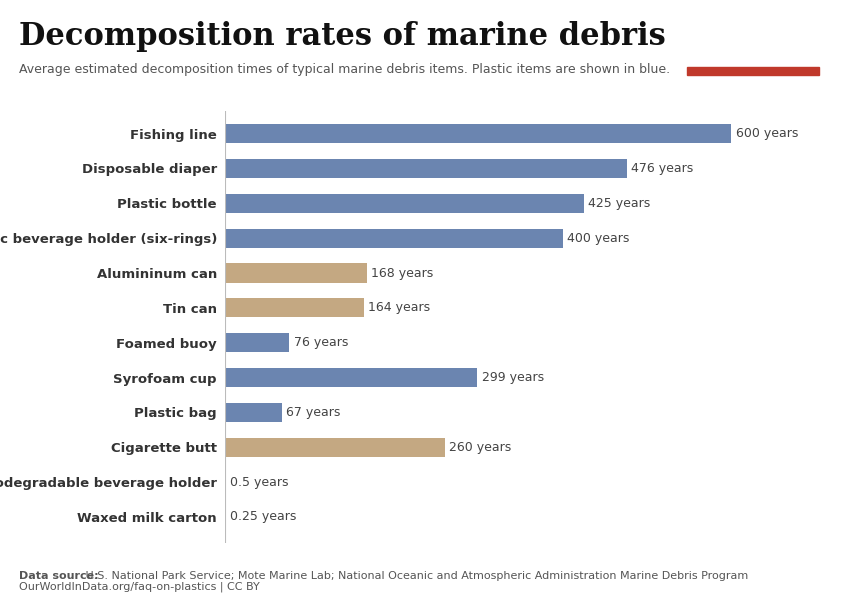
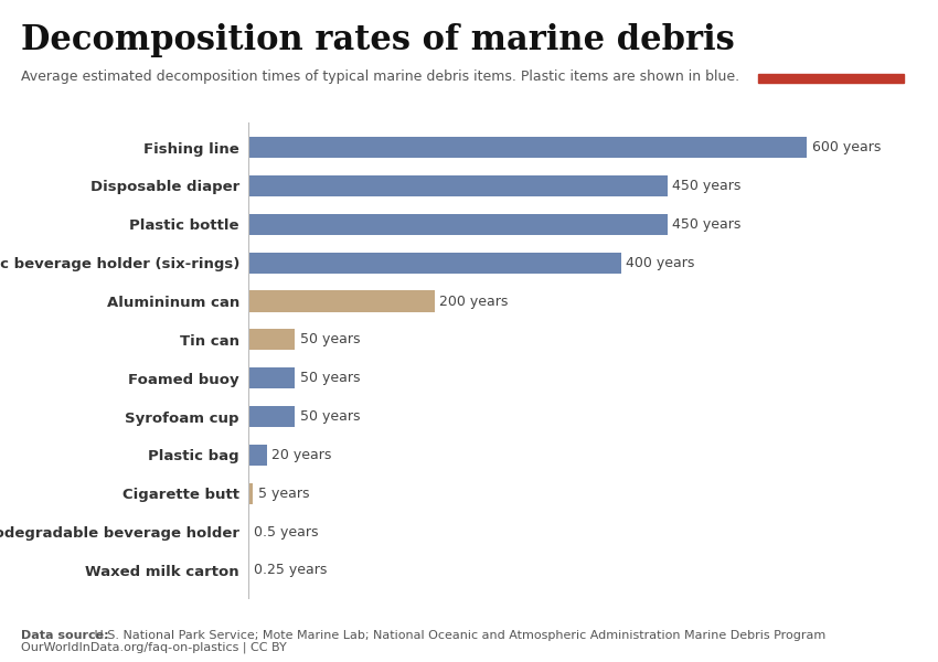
Disposable diaper: 476 -> 450
Plastic bottle: 425 -> 450
Alumininum can: 168 -> 200
Tin can: 164 -> 50
Foamed buoy: 76 -> 50
Syrofoam cup: 299 -> 50
Plastic bag: 67 -> 20
Cigarette butt: 260 -> 5
